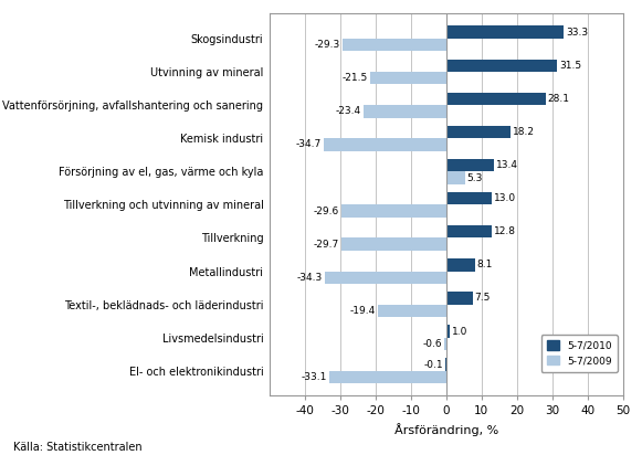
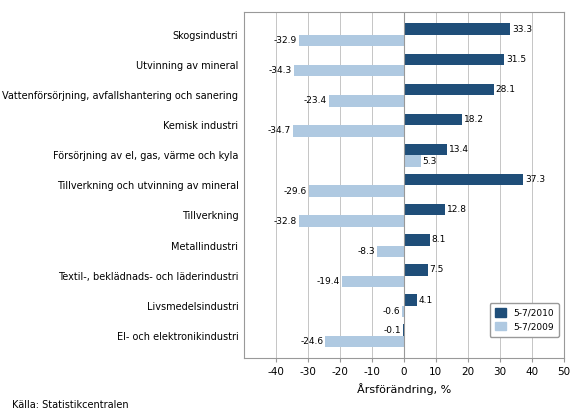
5-7/2009/Skogsindustri: -29.3 -> -32.9
5-7/2009/Utvinning av mineral: -21.5 -> -34.3
5-7/2010/Tillverkning och utvinning av mineral: 13.0 -> 37.3
5-7/2009/Tillverkning: -29.7 -> -32.8
5-7/2009/Metallindustri: -34.3 -> -8.3
5-7/2010/Livsmedelsindustri: 1.0 -> 4.1
5-7/2009/El- och elektronikindustri: -33.1 -> -24.6
